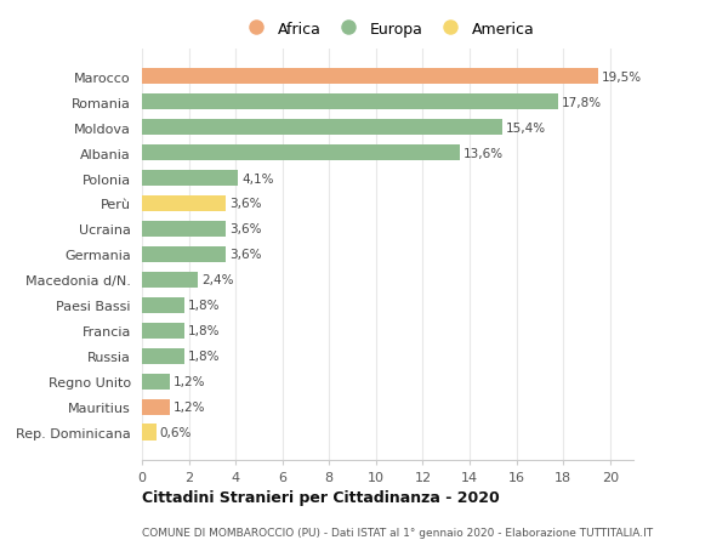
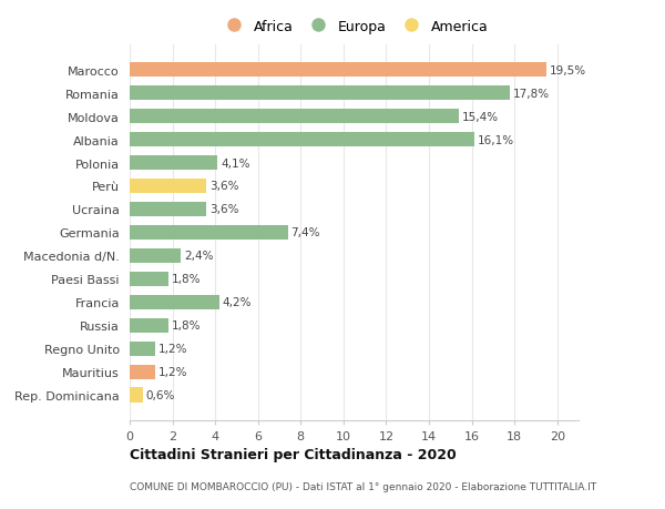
Albania: 13,6% -> 16,1%
Germania: 3,6% -> 7,4%
Francia: 1,8% -> 4,2%
